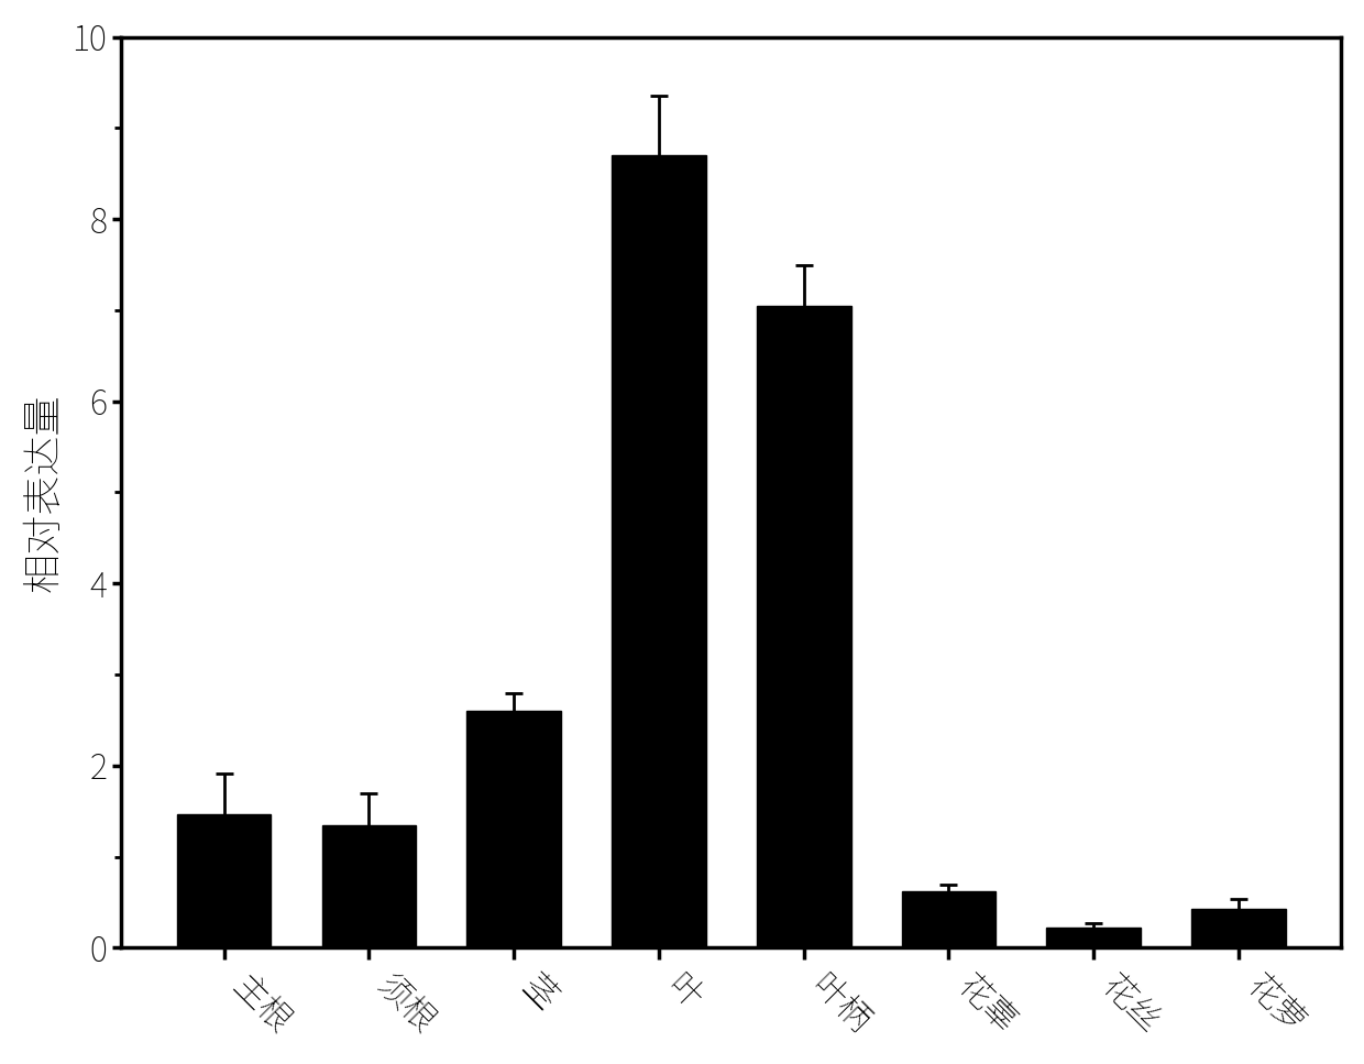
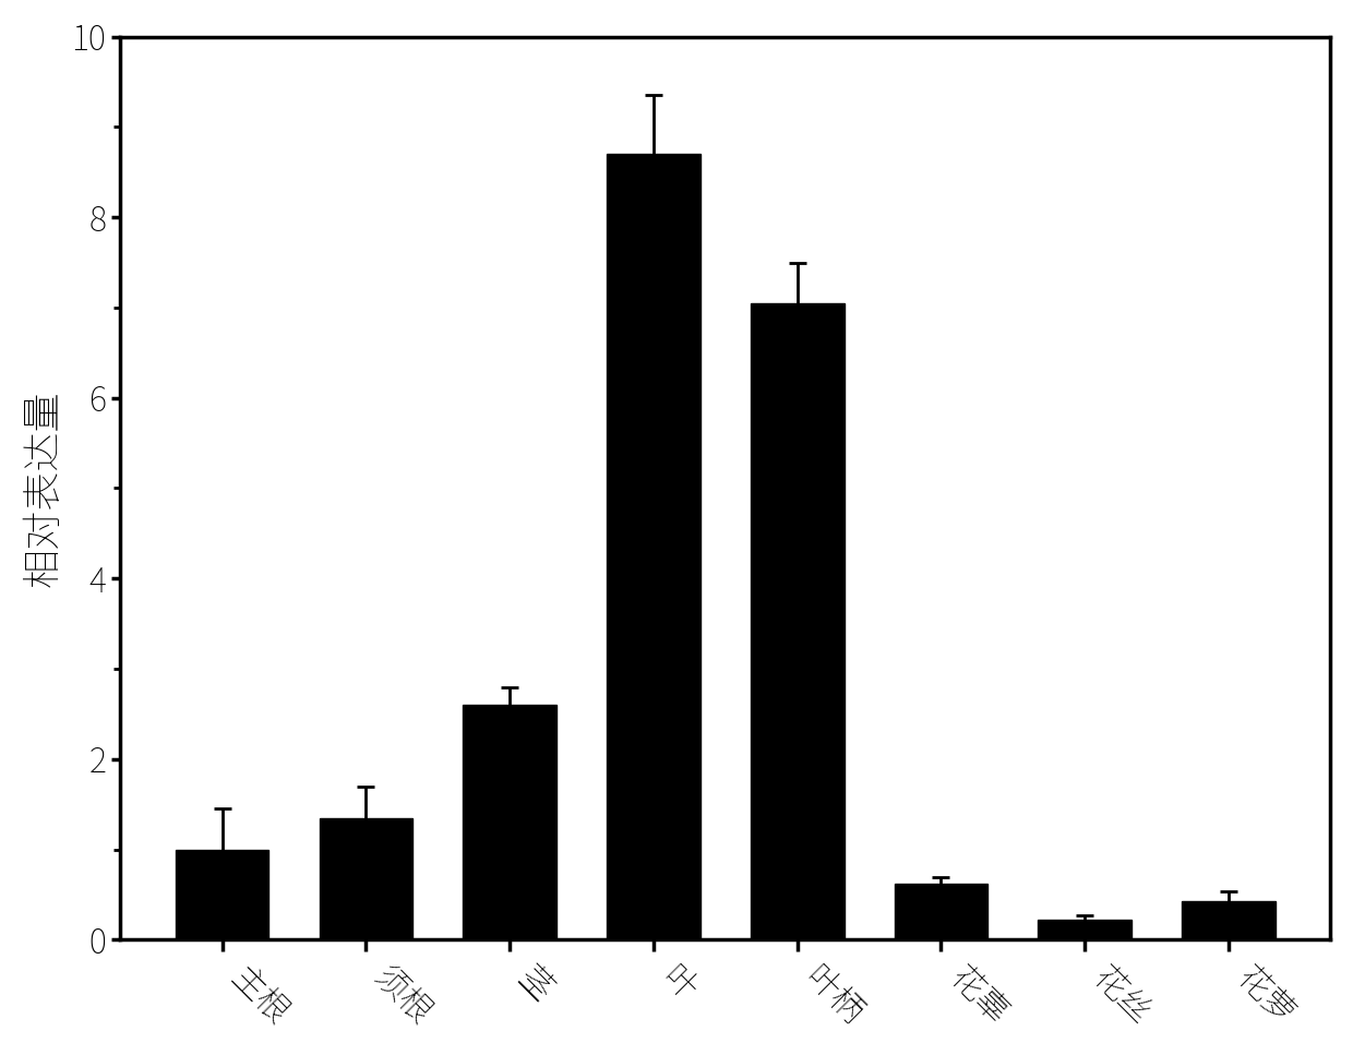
主根: 1.46 -> 1.00
